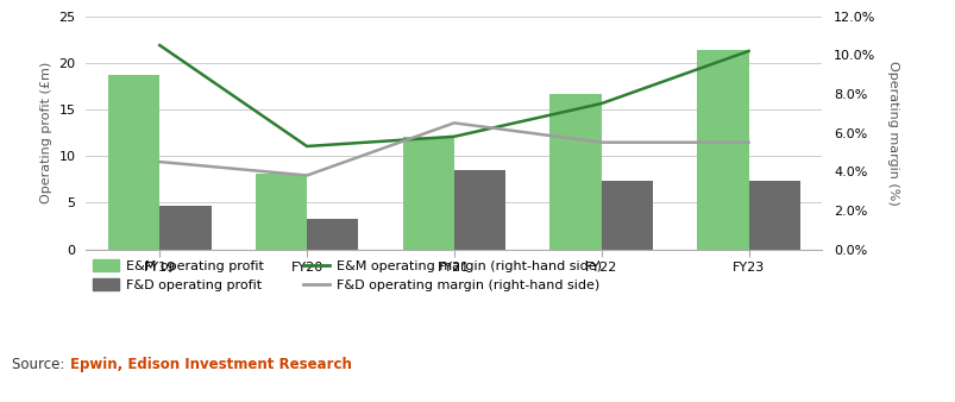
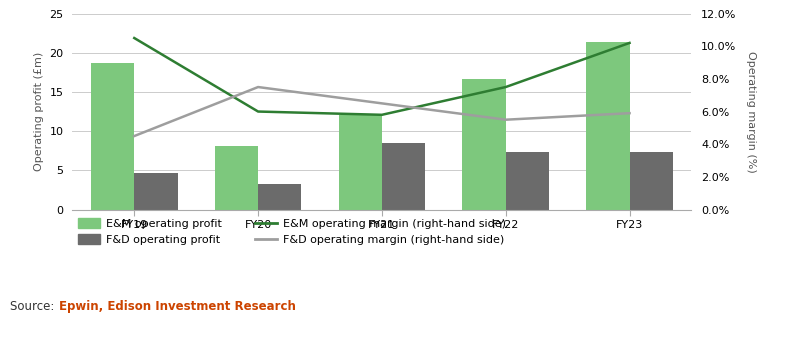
E&M operating margin (right-hand side)/FY20: 5.3% -> 6.0%
F&D operating margin (right-hand side)/FY20: 3.8% -> 7.5%
F&D operating margin (right-hand side)/FY23: 5.5% -> 5.9%
